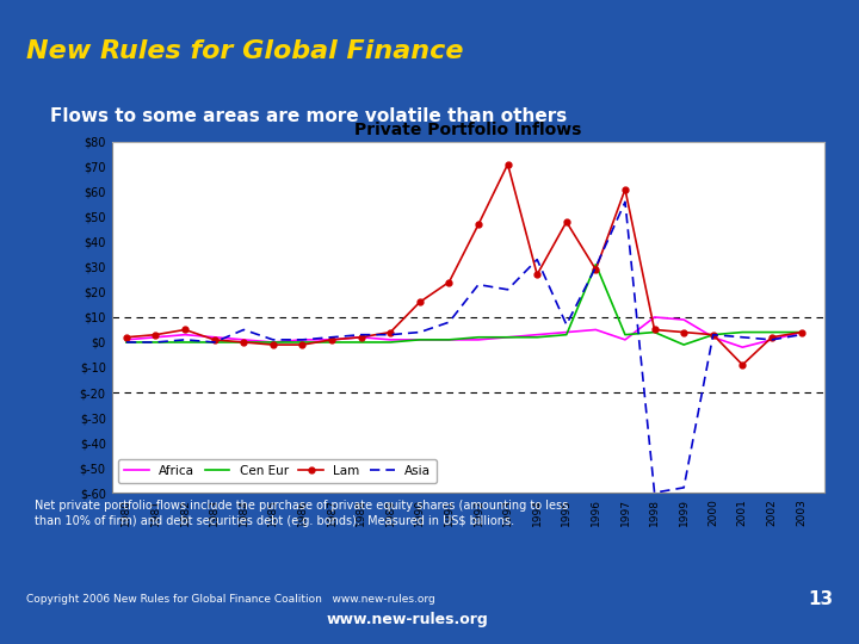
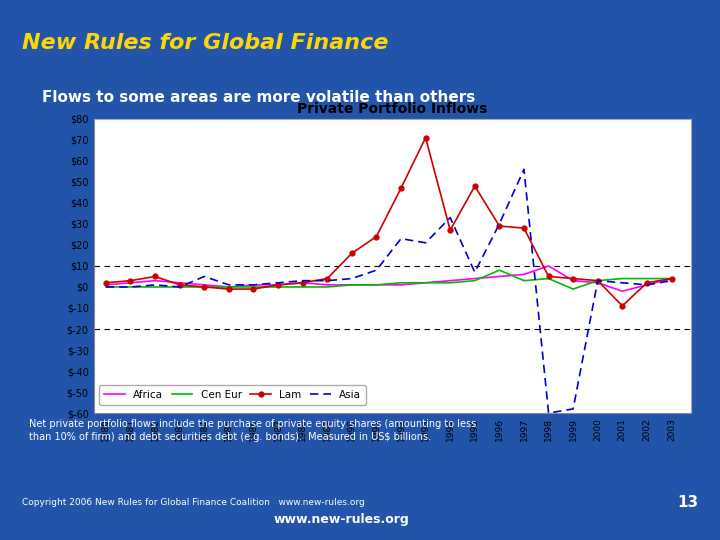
Cen Eur/1996: $31 -> $8
Africa/1997: $1 -> $6
Lam/1997: $61 -> $28
Africa/1999: $9 -> $3
